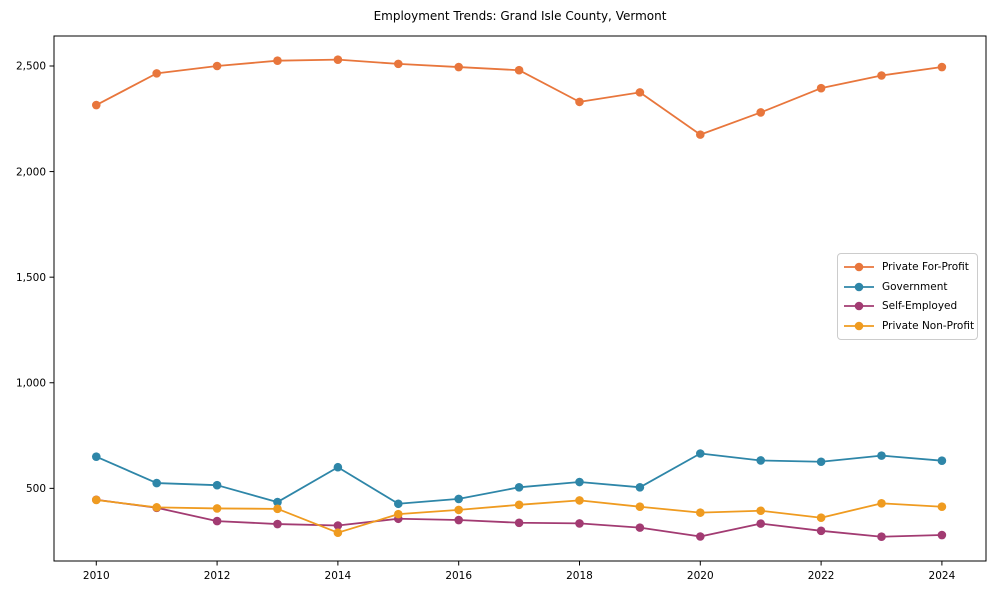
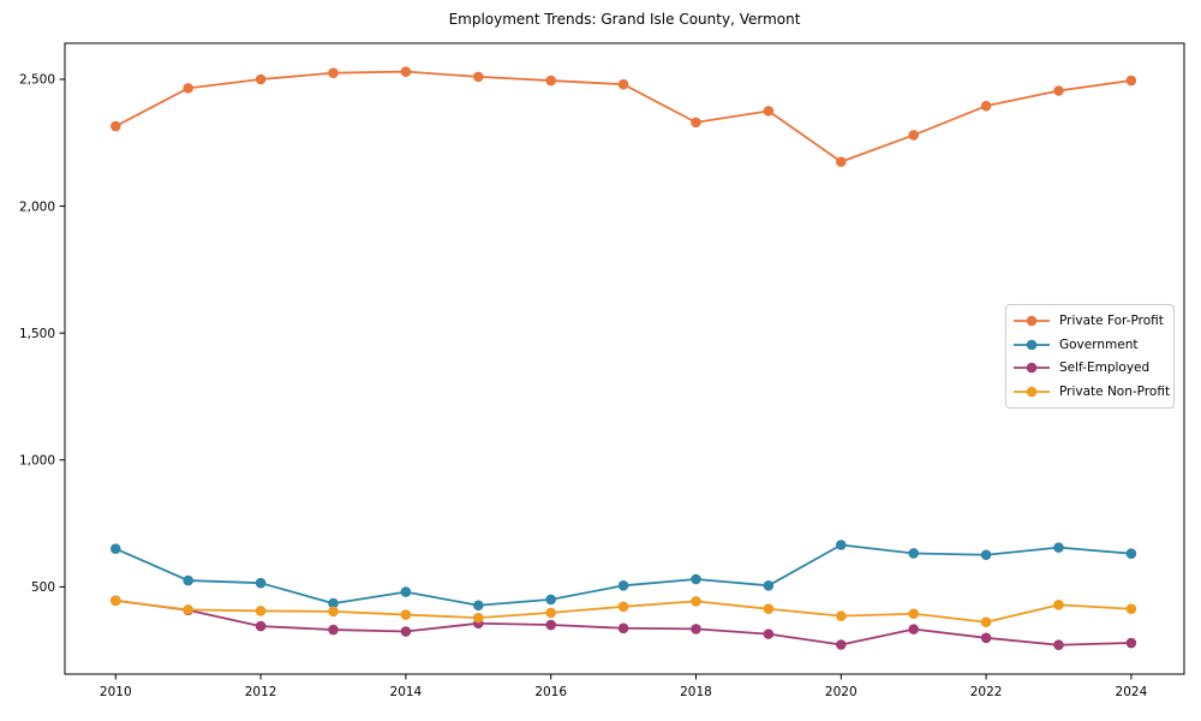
Government/2014: 600 -> 480
Private Non-Profit/2014: 290 -> 390
